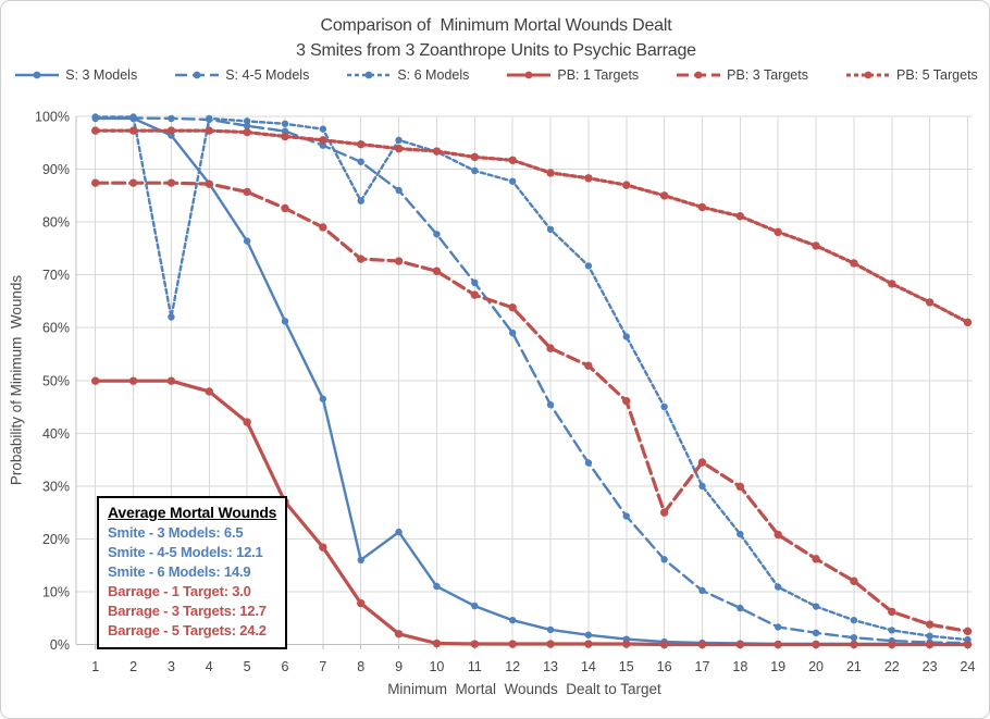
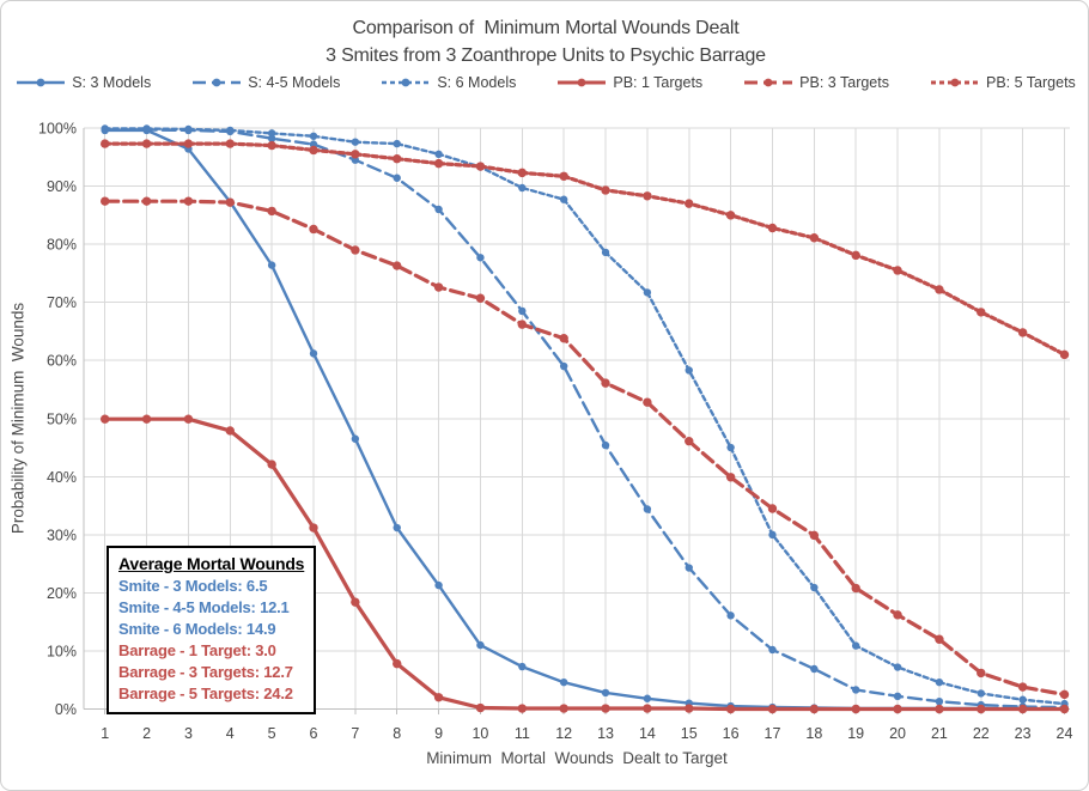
S: 6 Models/3: 62% -> 100%
PB: 1 Targets/6: 27% -> 31%
S: 3 Models/8: 16% -> 31%
S: 6 Models/8: 84% -> 97%
PB: 3 Targets/8: 73% -> 76%
PB: 3 Targets/16: 25% -> 40%
